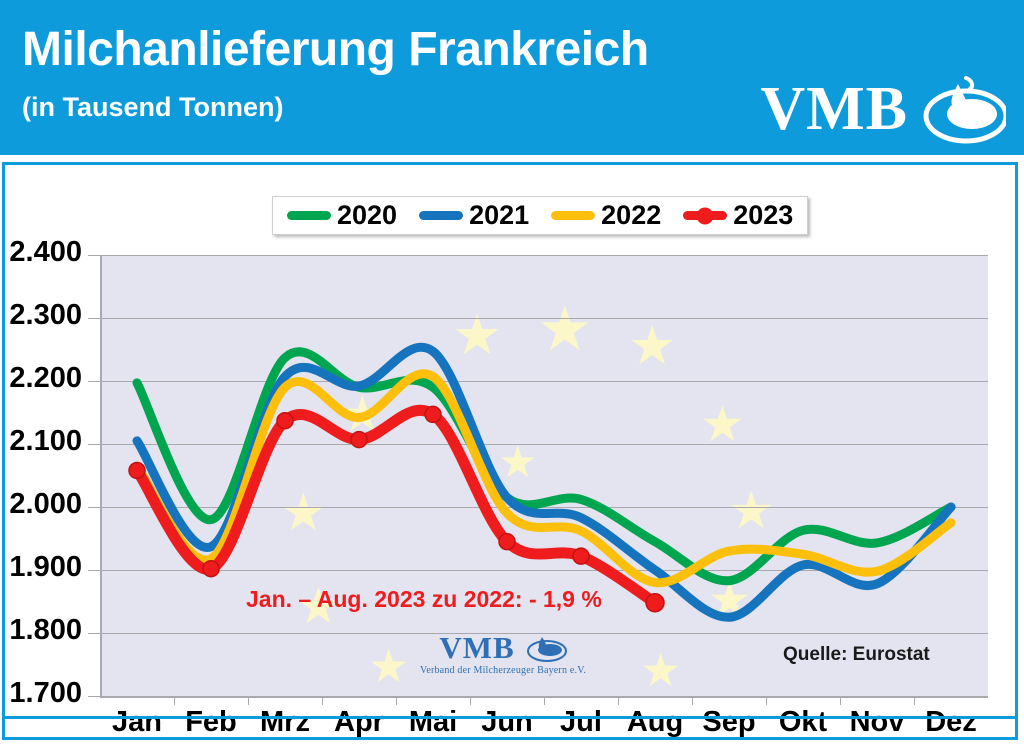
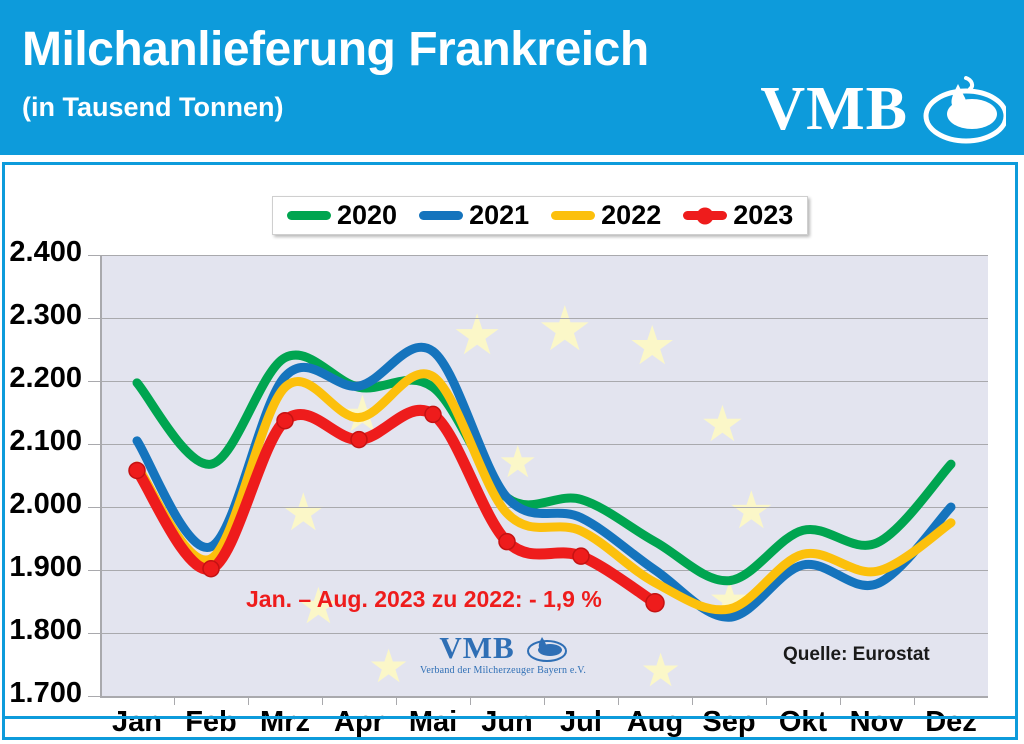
2020/Feb: 1980 -> 2070
2022/Sep: 1930 -> 1840
2020/Dez: 2000 -> 2070
